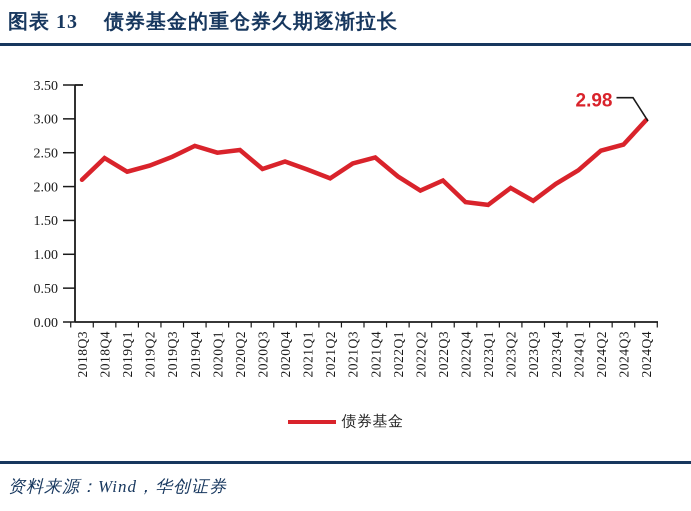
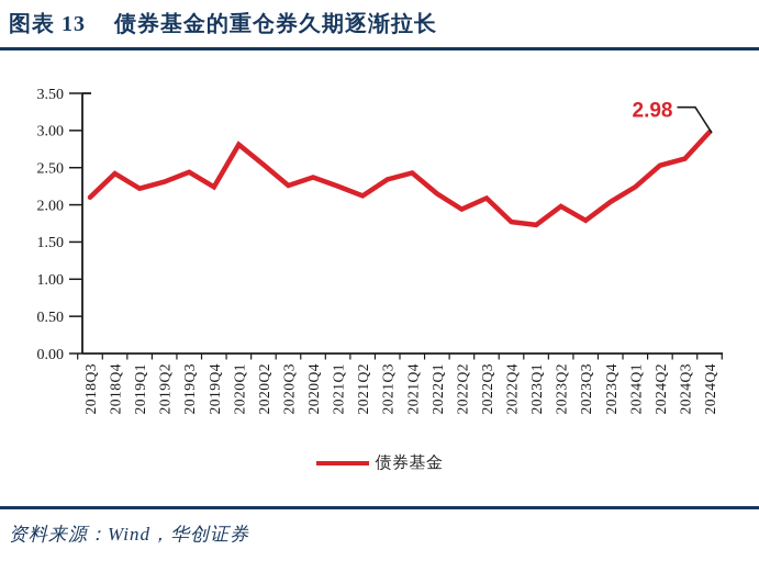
2019Q4: 2.6 -> 2.2
2020Q1: 2.5 -> 2.8
